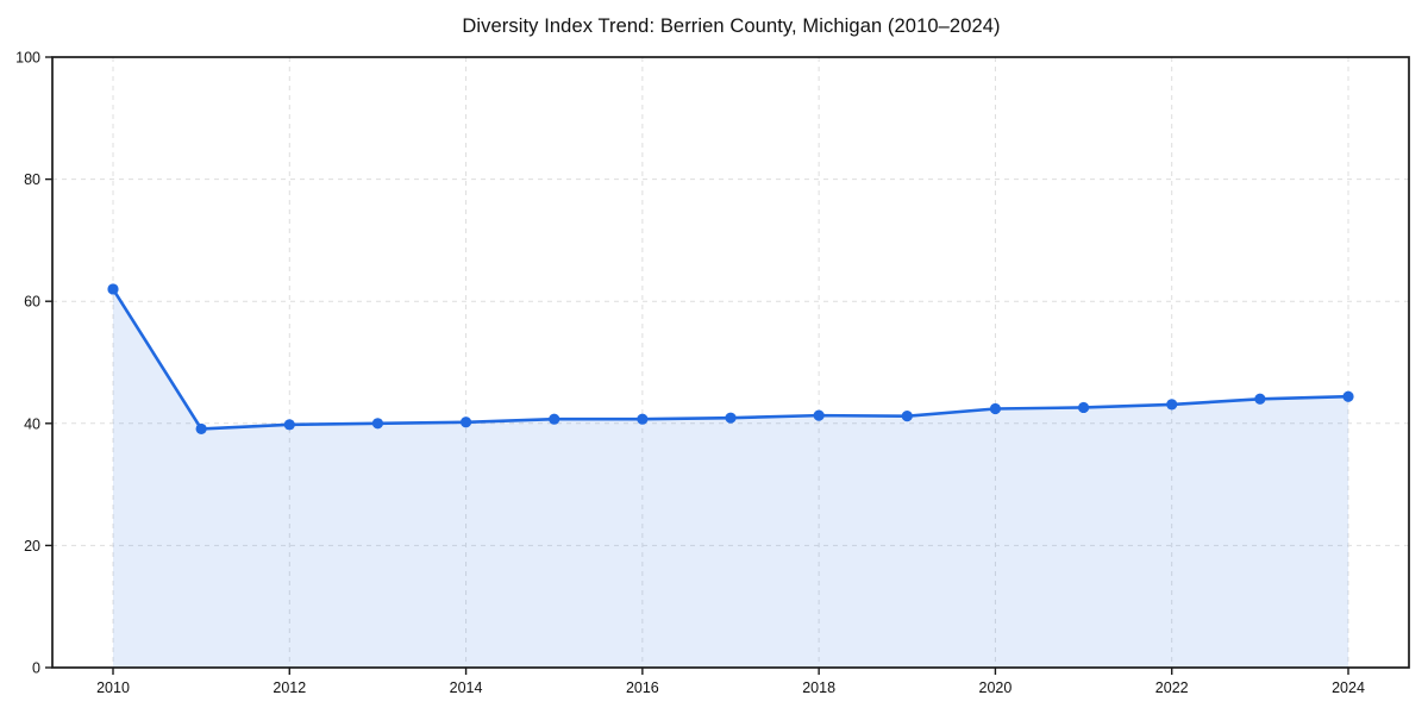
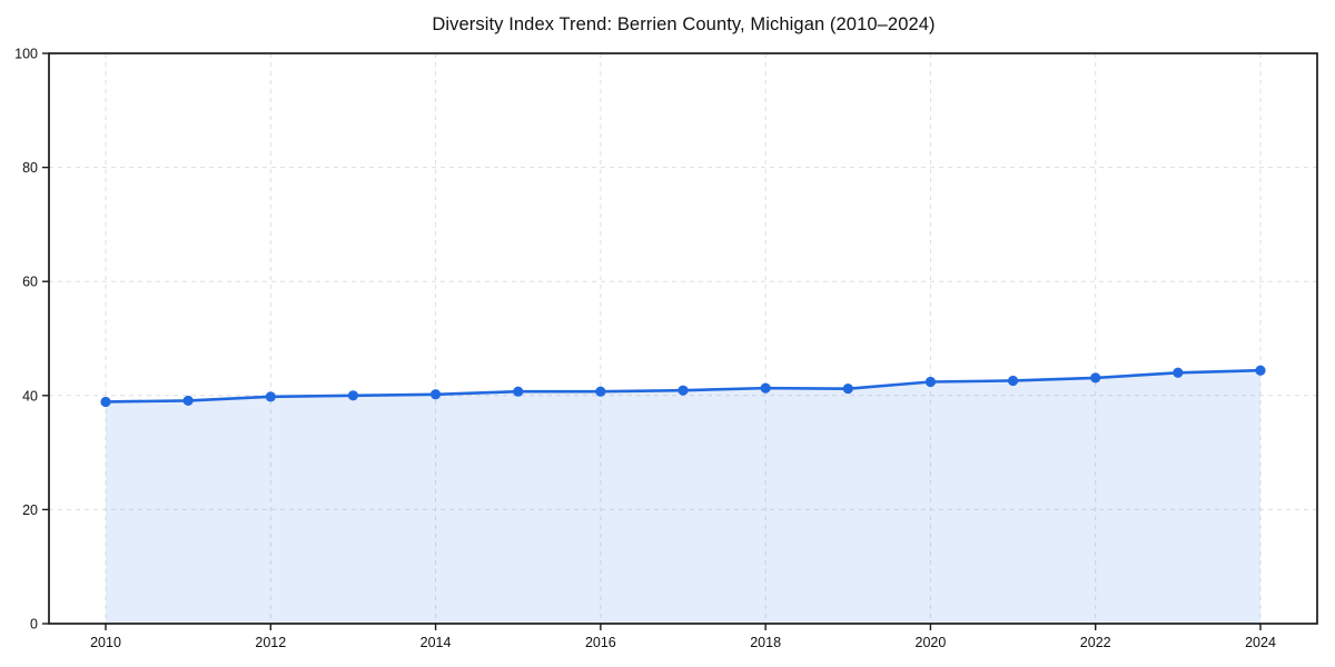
2010: 62 -> 39
